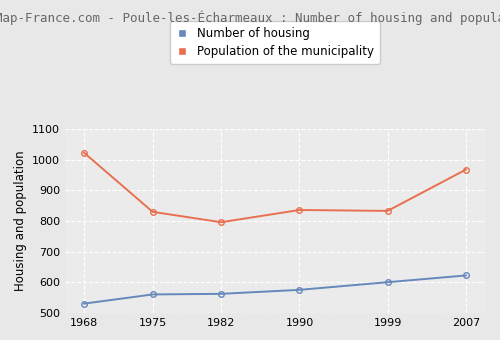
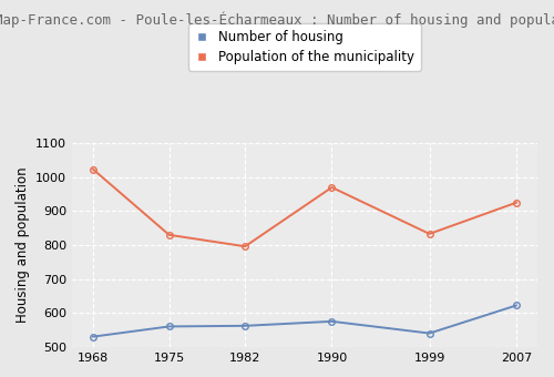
Population of the municipality/1990: 836 -> 970
Number of housing/1999: 600 -> 540
Population of the municipality/2007: 968 -> 925
